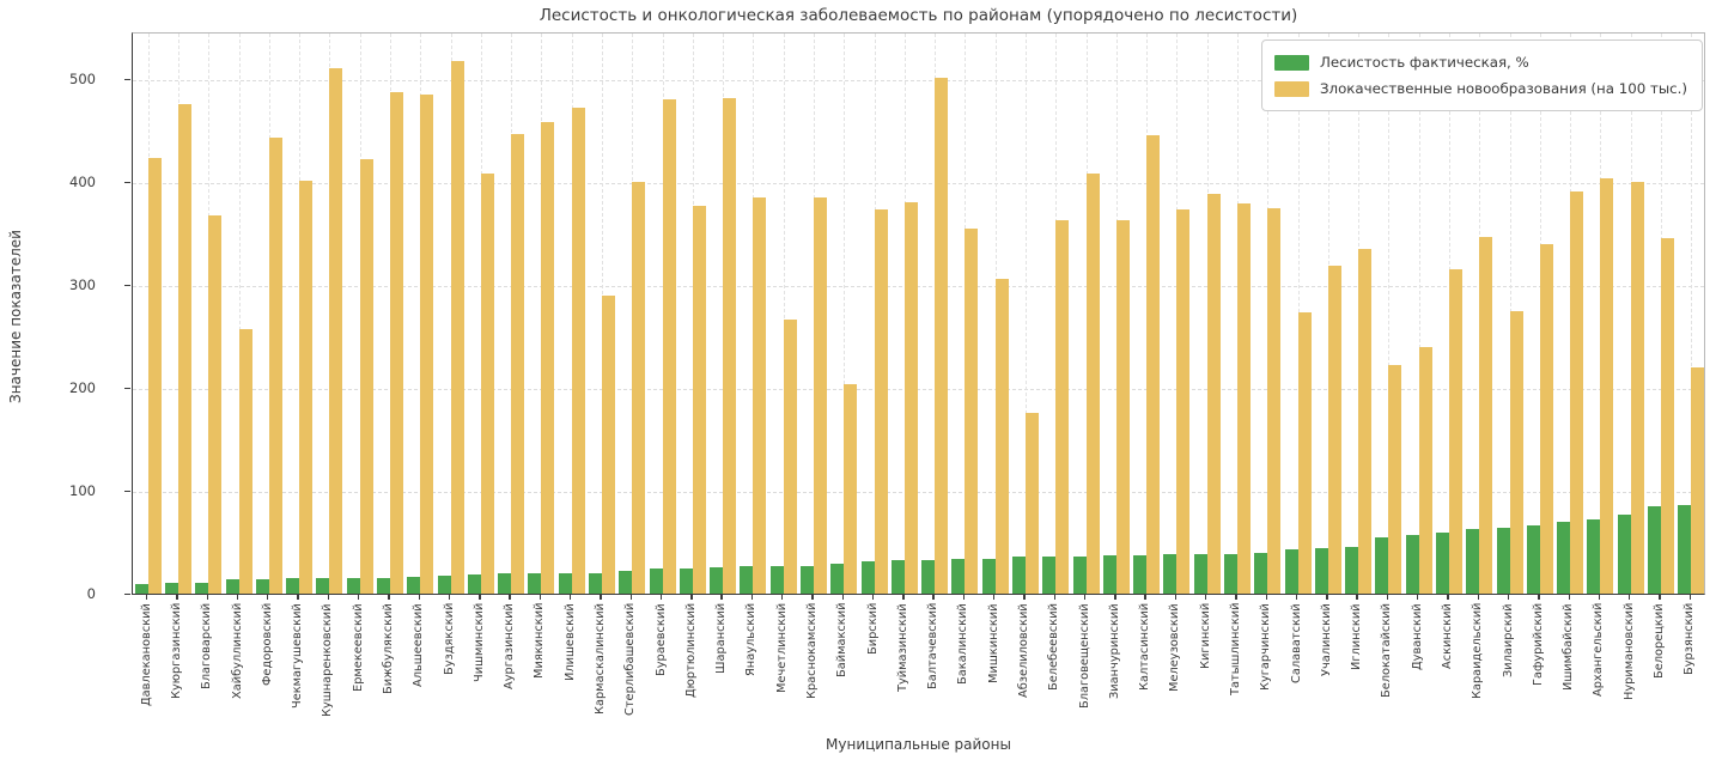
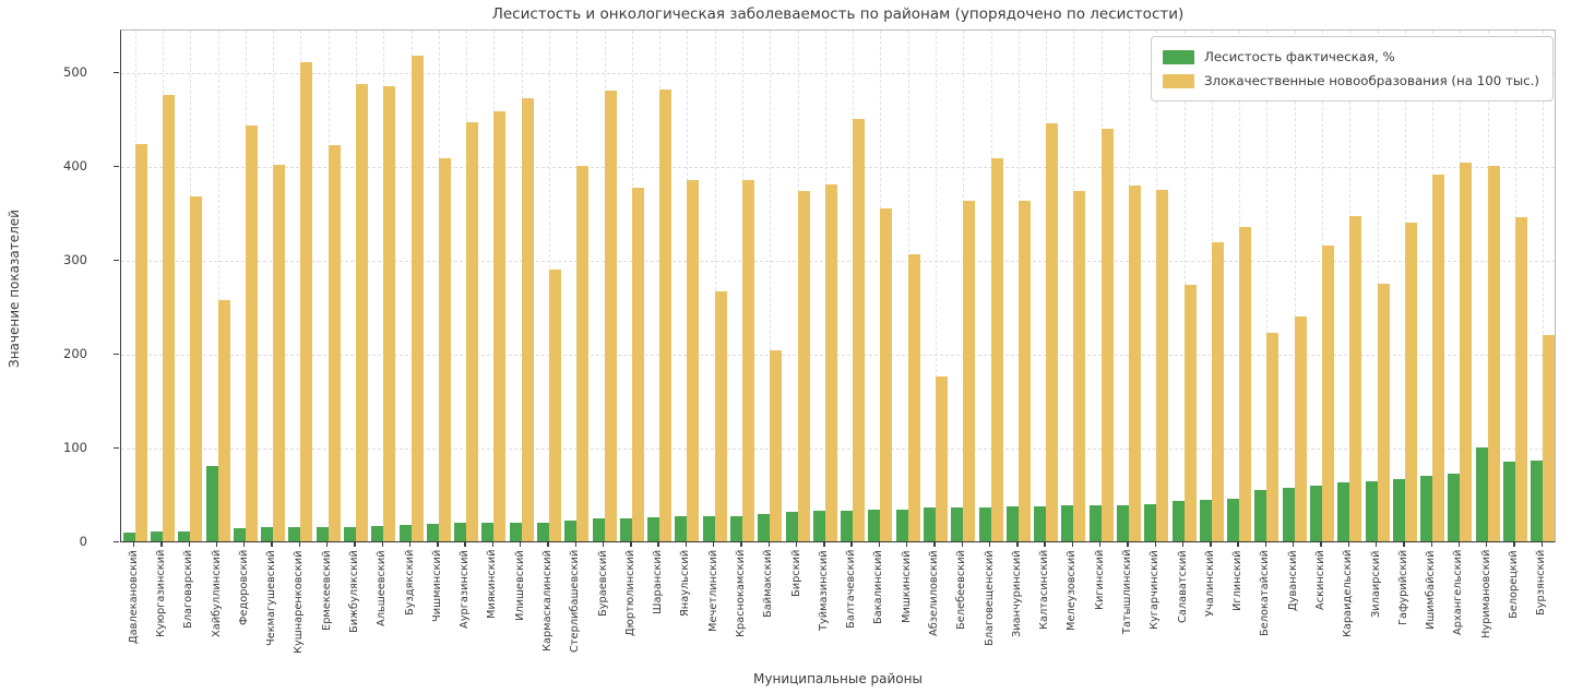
Лесистость фактическая, %/Хайбуллинский: 10 -> 80
Злокачественные новообразования (на 100 тыс.)/Балтачевский: 500 -> 450
Злокачественные новообразования (на 100 тыс.)/Кигинский: 390 -> 440
Лесистость фактическая, %/Нуримановский: 80 -> 100
